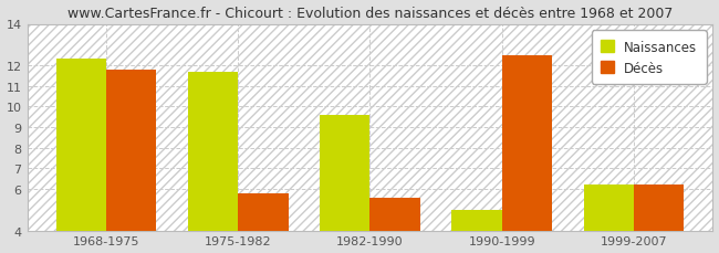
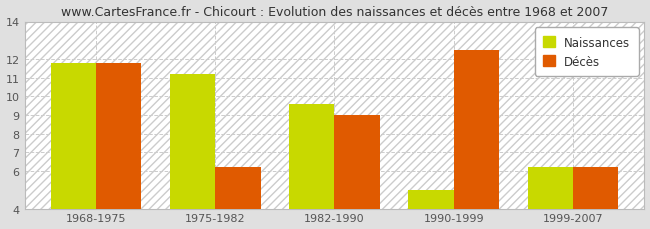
Naissances/1968-1975: 12.3 -> 11.8
Naissances/1975-1982: 11.7 -> 11.2
Décès/1975-1982: 5.8 -> 6.2
Décès/1982-1990: 5.6 -> 9.0
